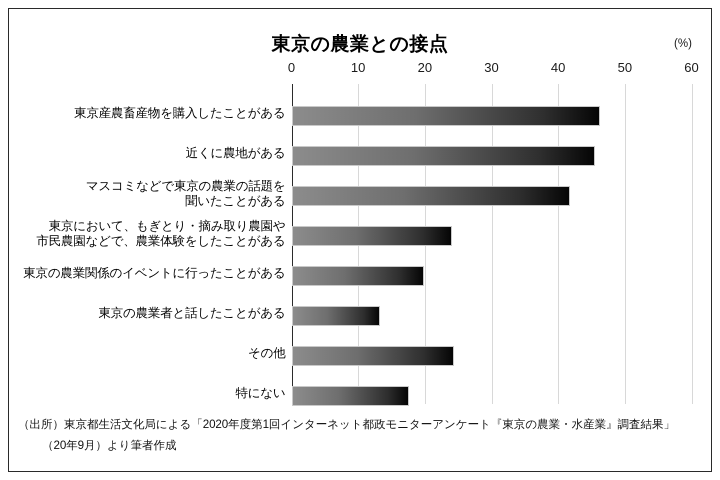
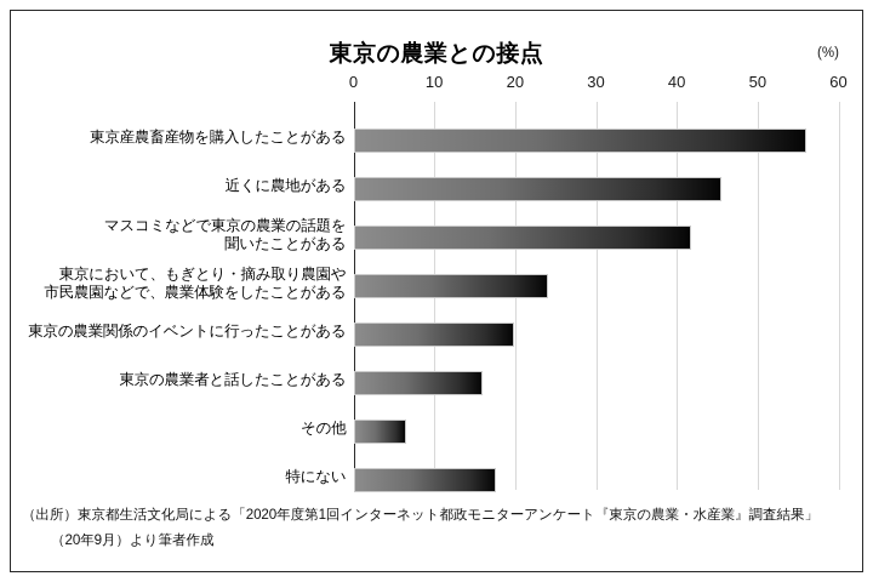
東京産農畜産物を購入したことがある: 46 -> 56
東京の農業者と話したことがある: 13 -> 16
その他: 24 -> 6
